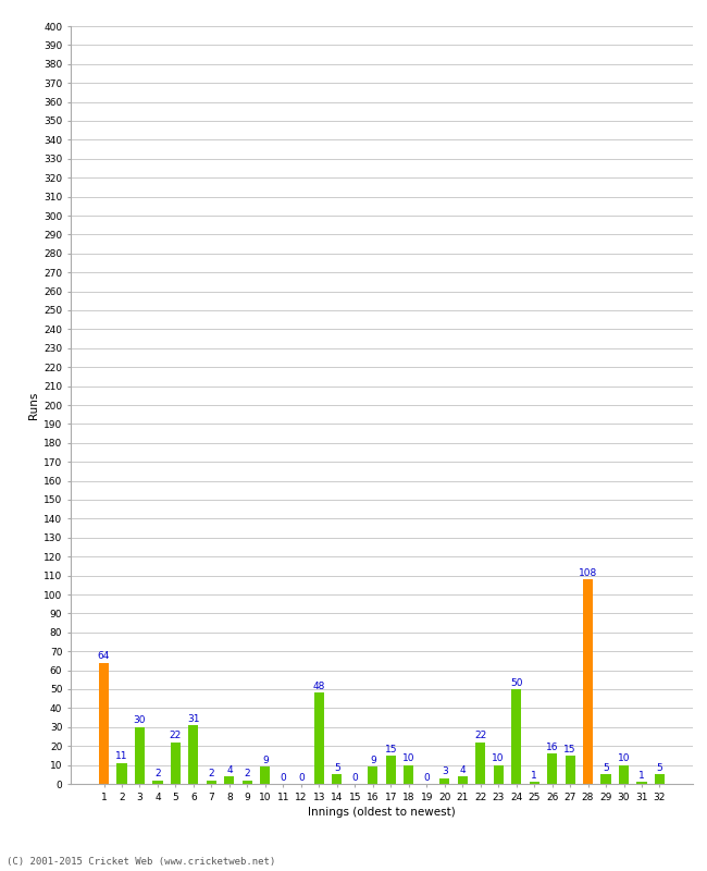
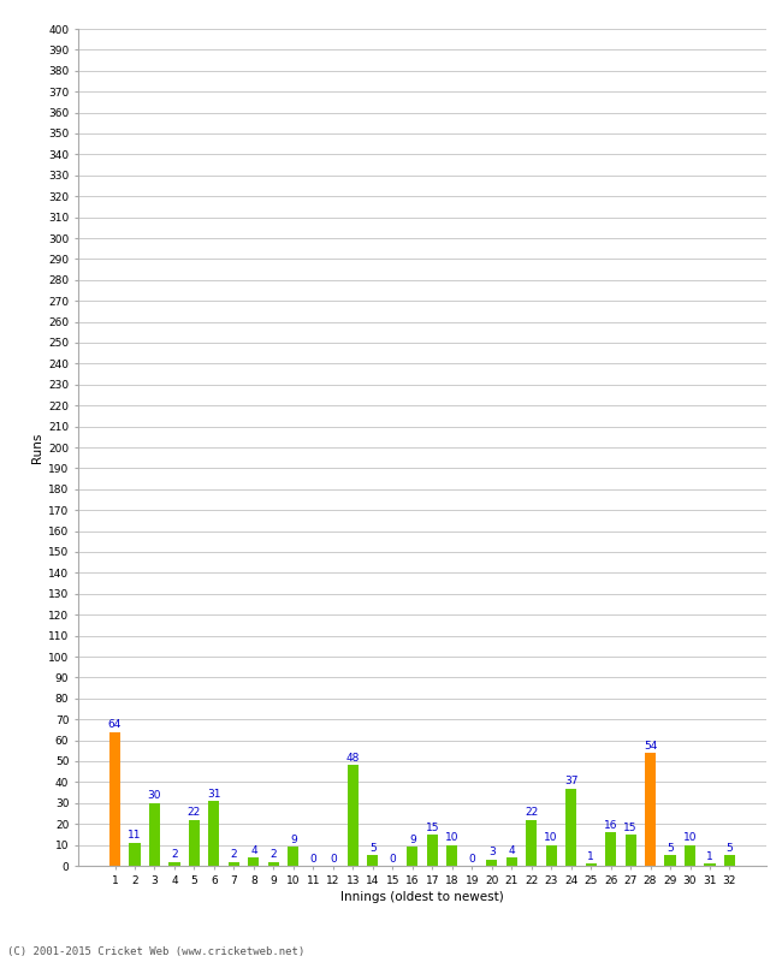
24: 50 -> 37
28: 108 -> 54
